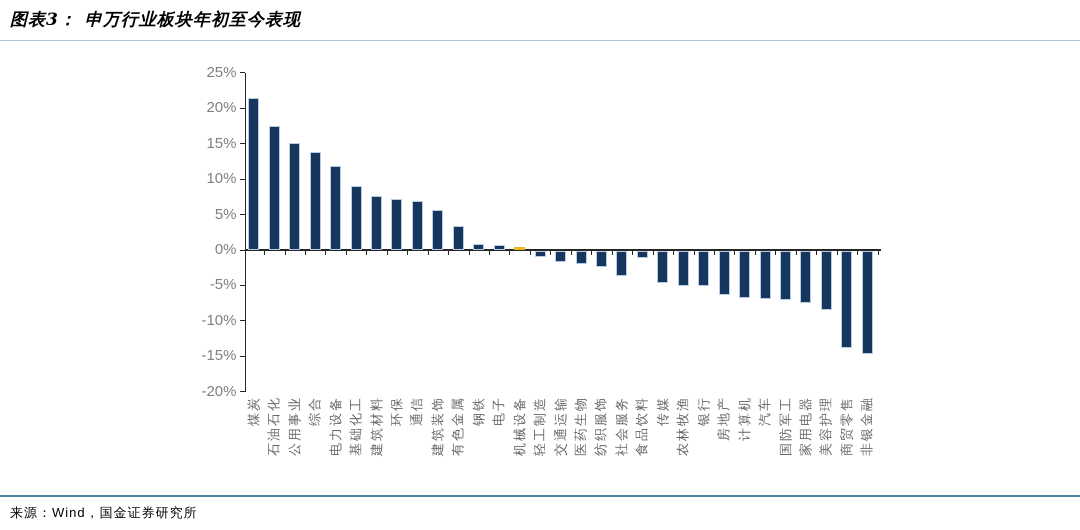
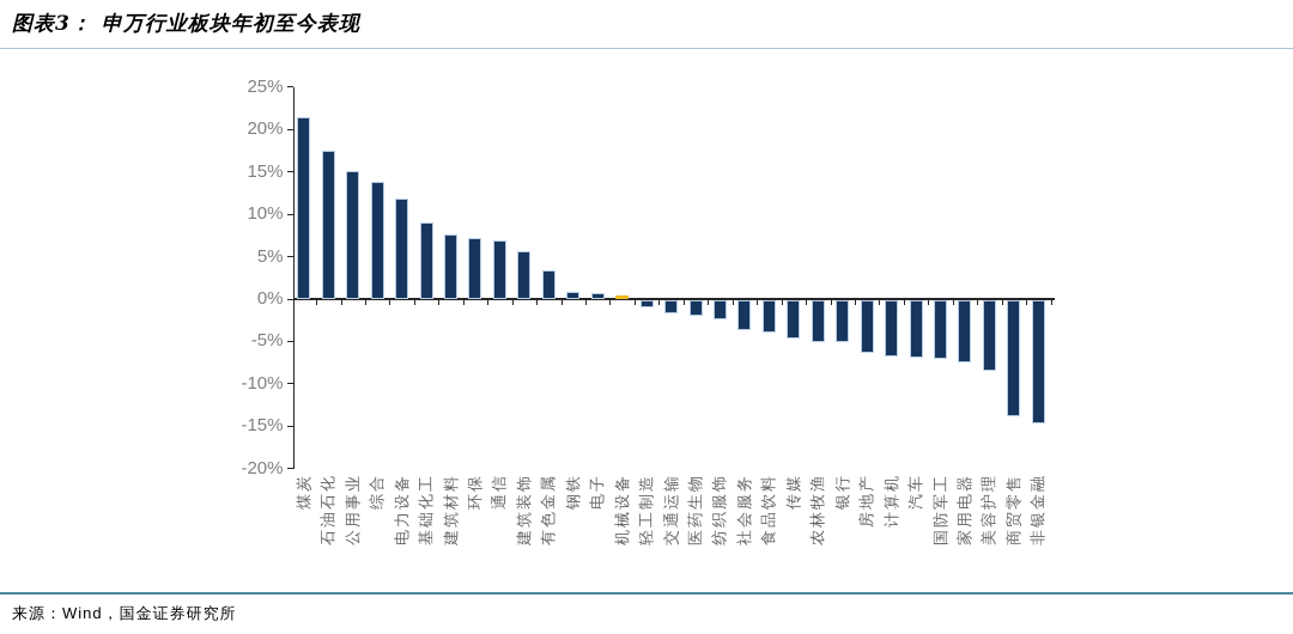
食品饮料: -1% -> -4%
